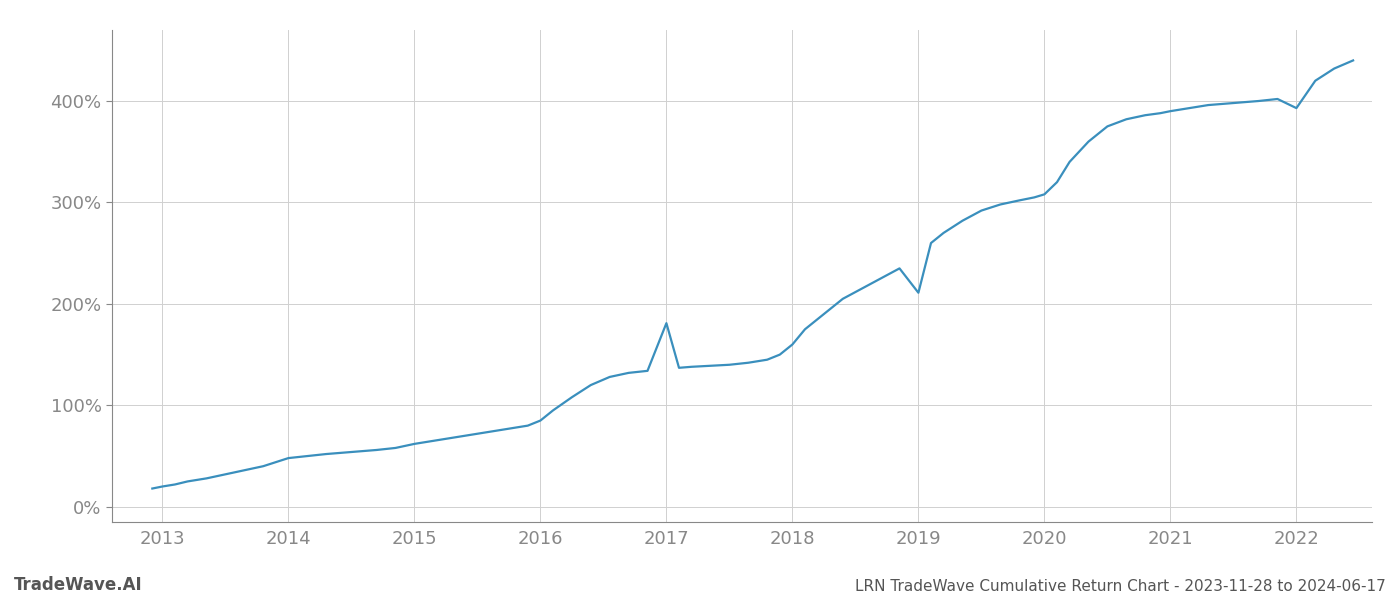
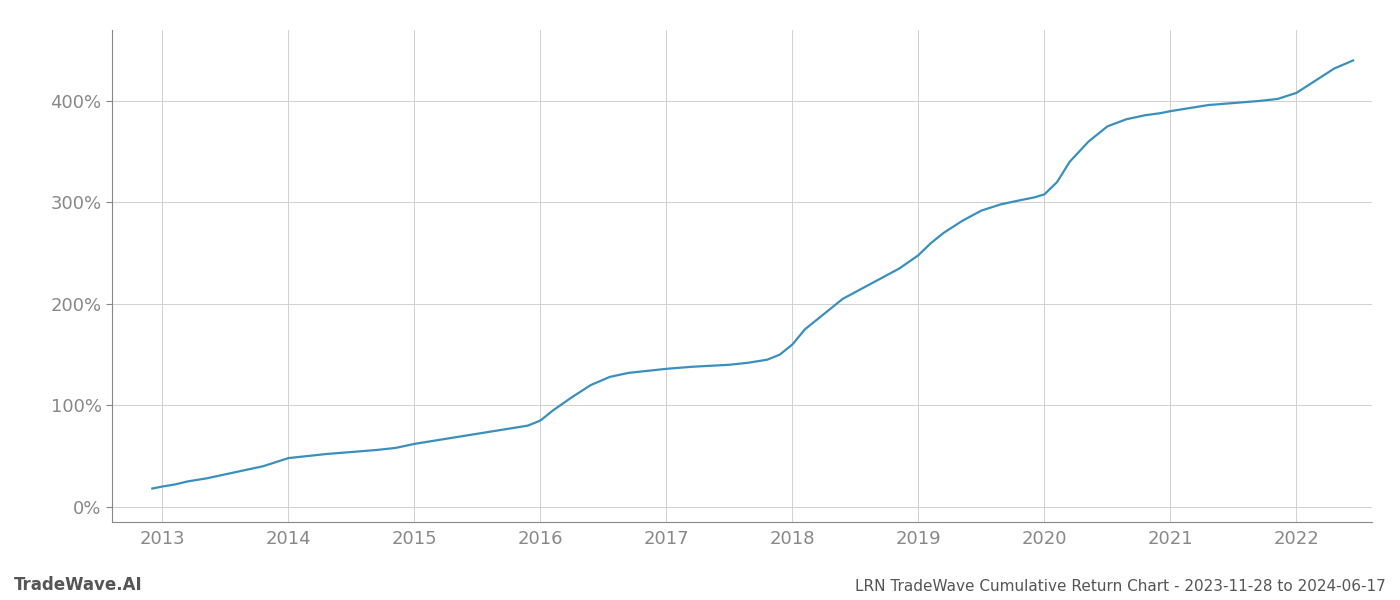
2017: 181% -> 136%
2019: 211% -> 248%
2022: 393% -> 408%
